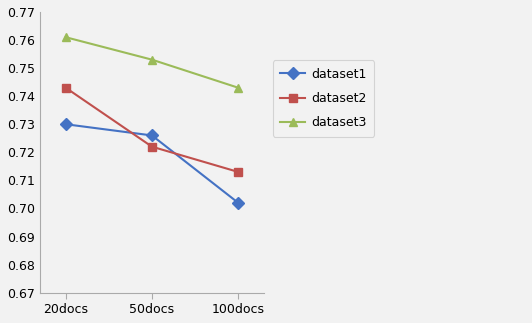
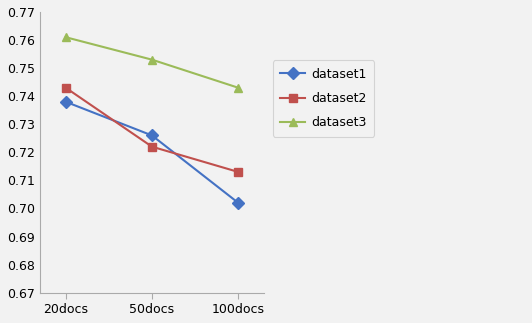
dataset1/20docs: 0.730 -> 0.738
